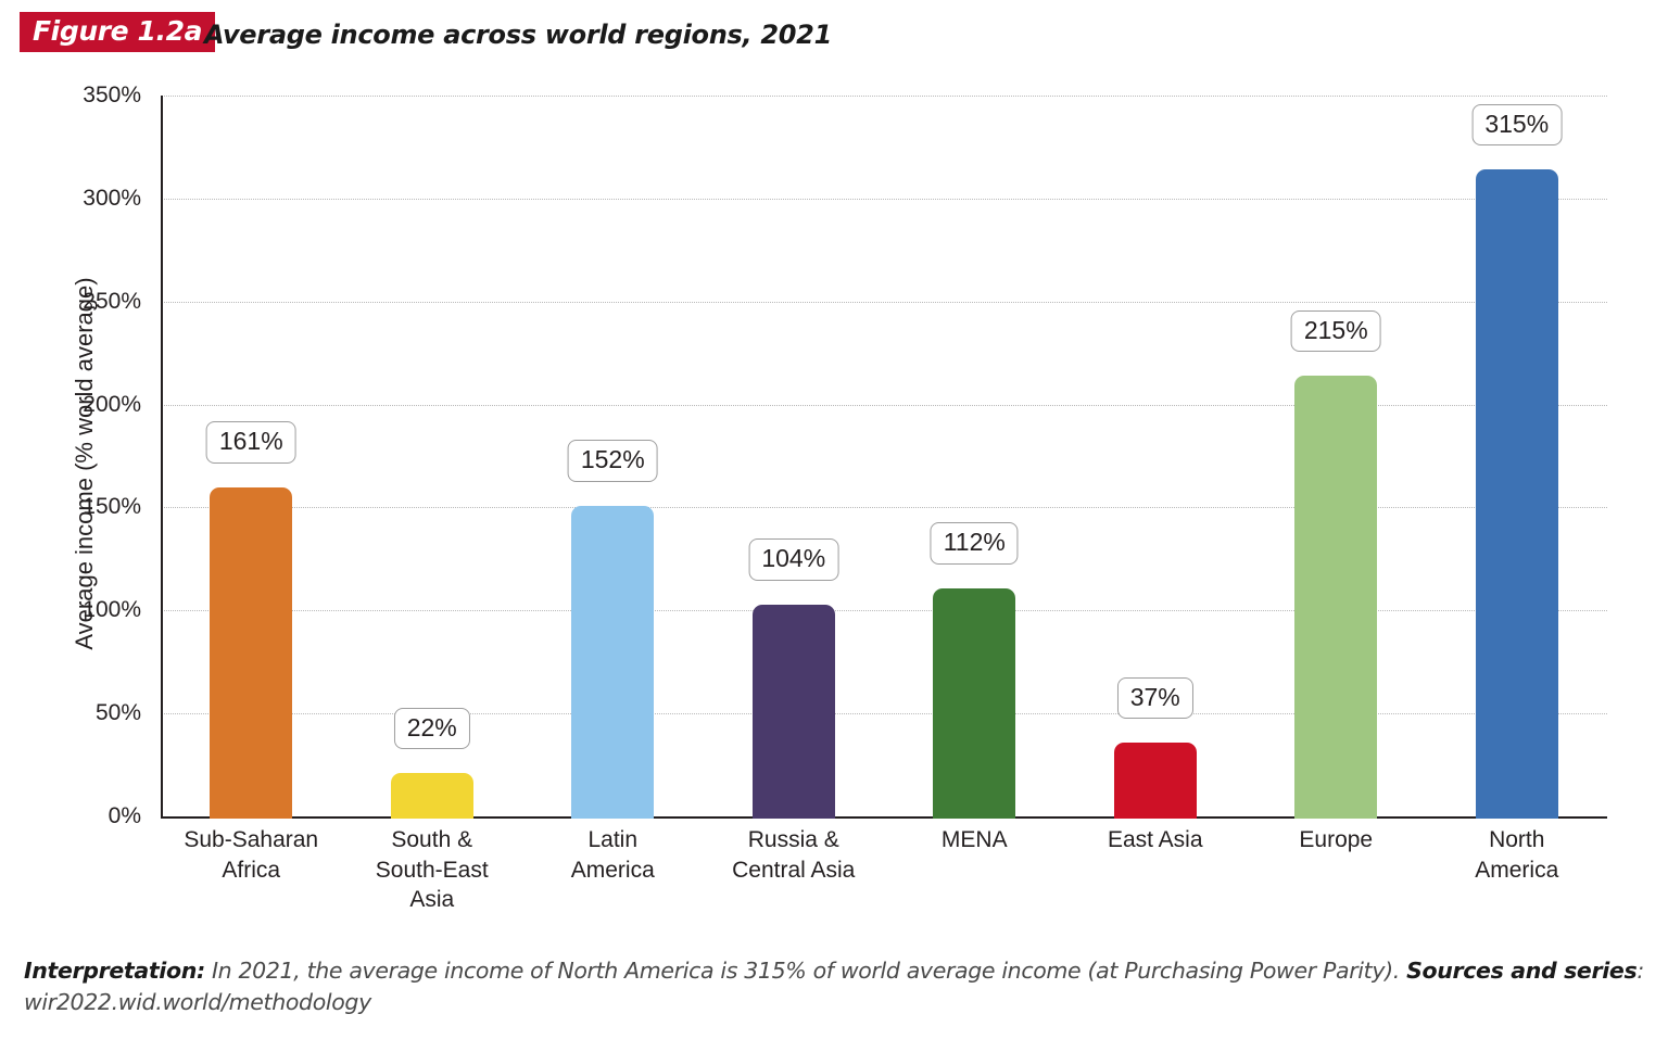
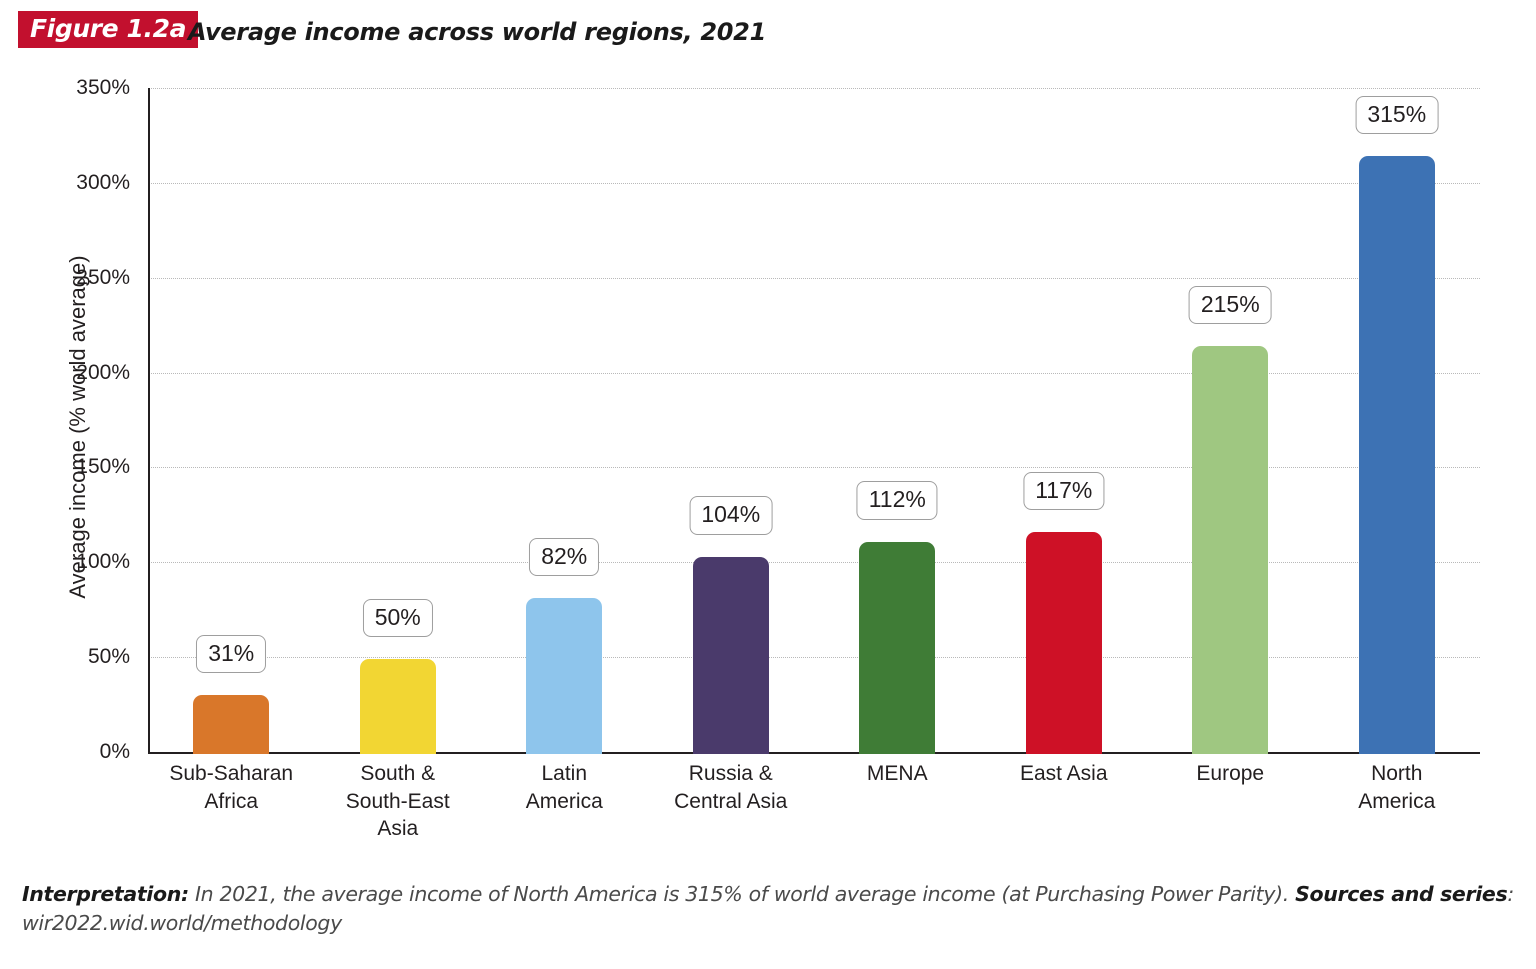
Sub-Saharan Africa: 161% -> 31%
South & South-East Asia: 22% -> 50%
Latin America: 152% -> 82%
East Asia: 37% -> 117%
